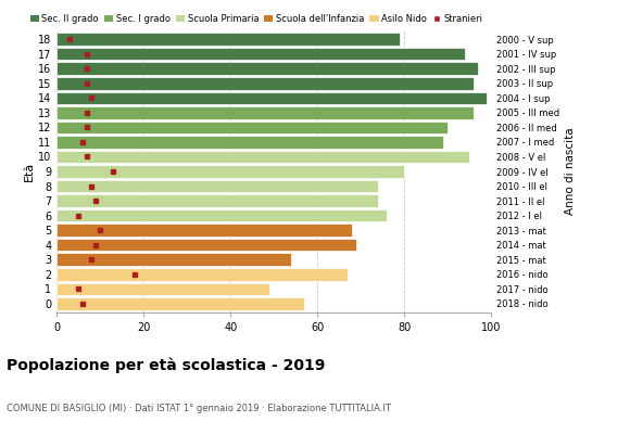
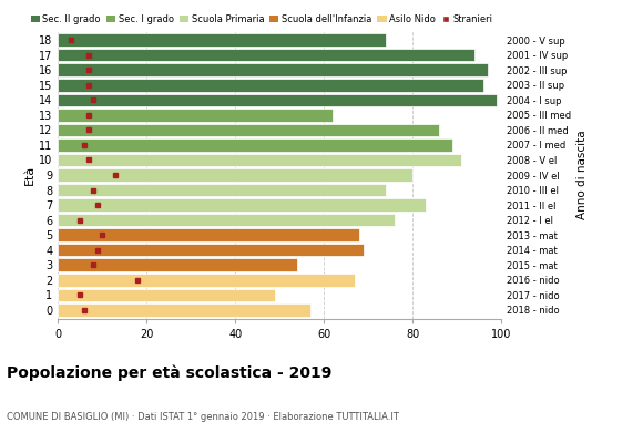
18: 79 -> 74
13: 96 -> 62
12: 90 -> 86
10: 95 -> 91
7: 74 -> 83
